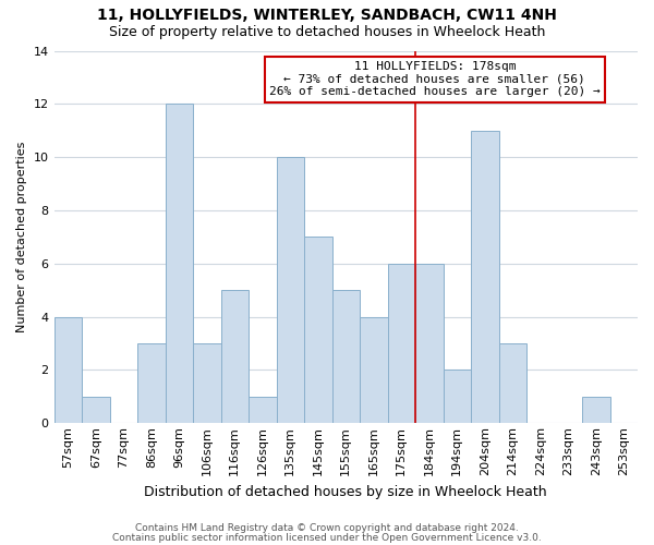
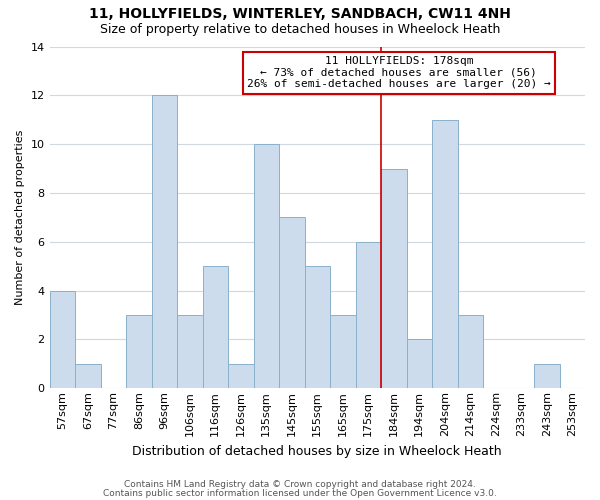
165sqm: 4 -> 3
184sqm: 6 -> 9
